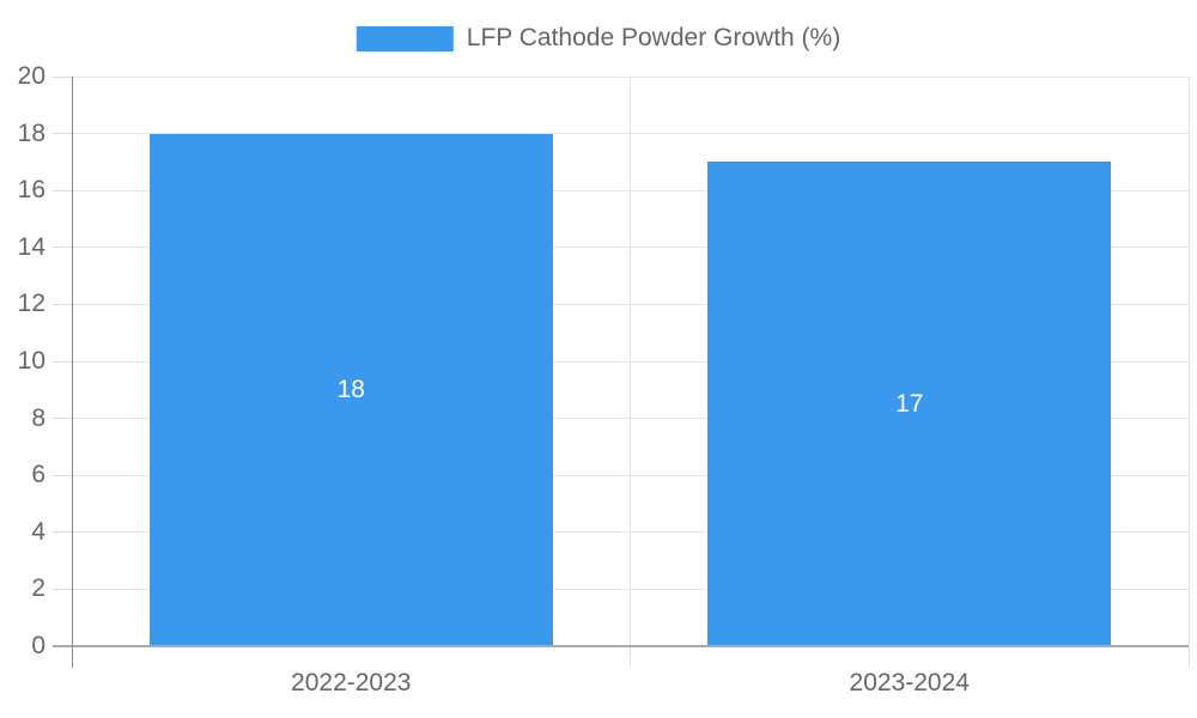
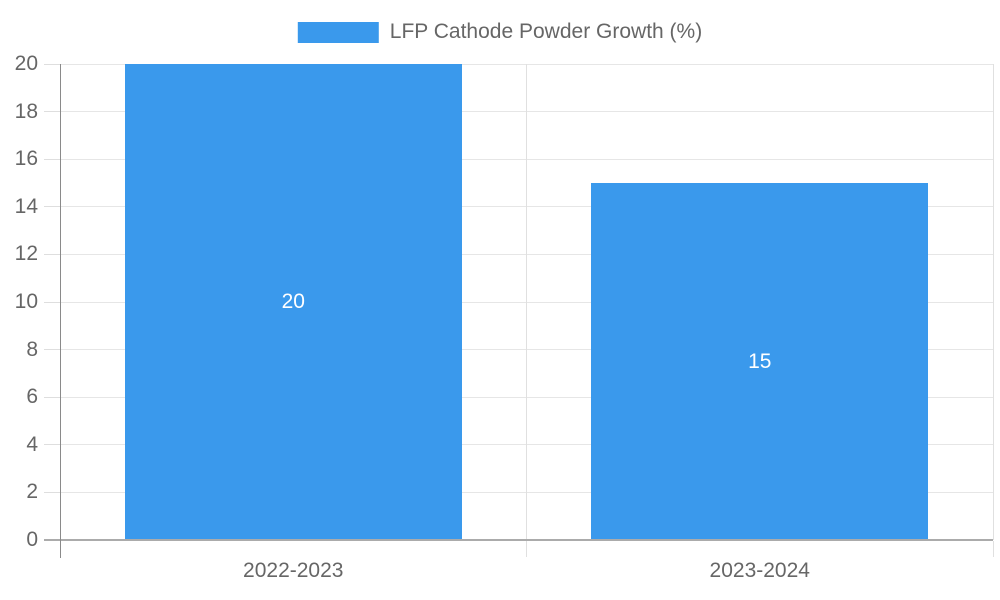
2022-2023: 18 -> 20
2023-2024: 17 -> 15
